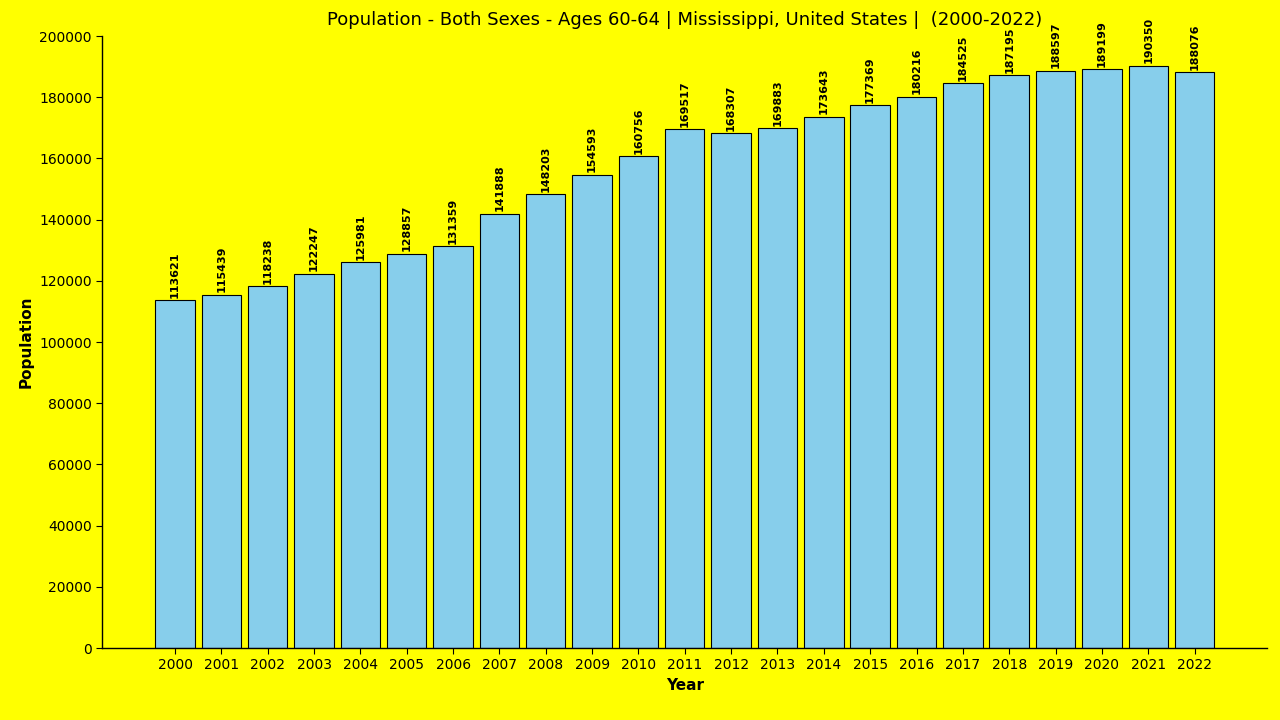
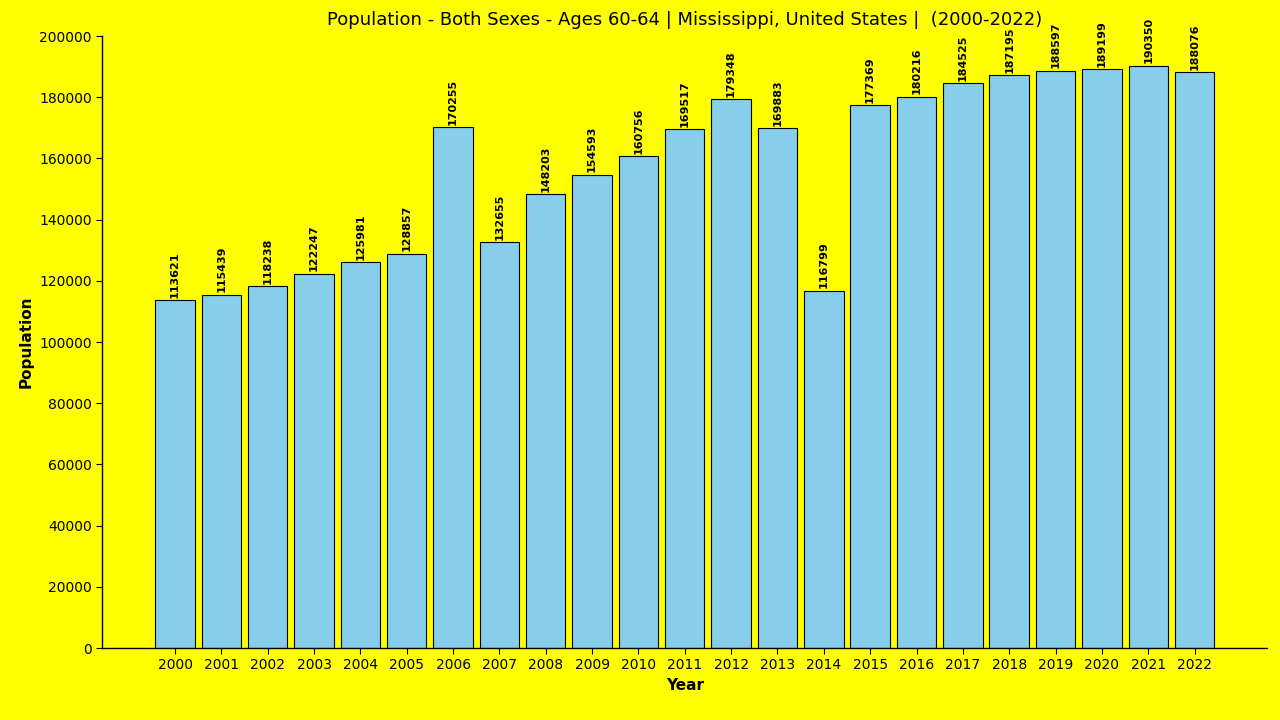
2006: 131359 -> 170255
2007: 141888 -> 132655
2012: 168307 -> 179348
2014: 173643 -> 116799
